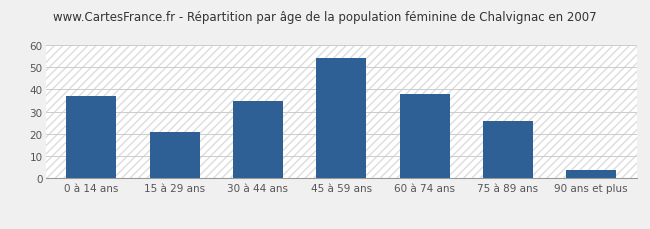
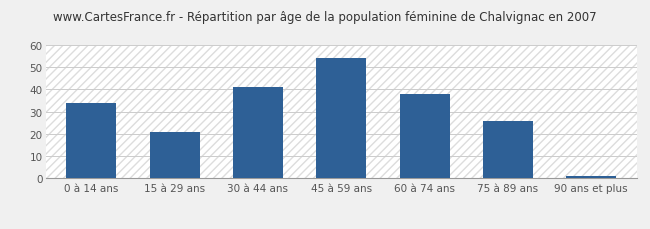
0 à 14 ans: 37 -> 34
30 à 44 ans: 35 -> 41
90 ans et plus: 4 -> 1
